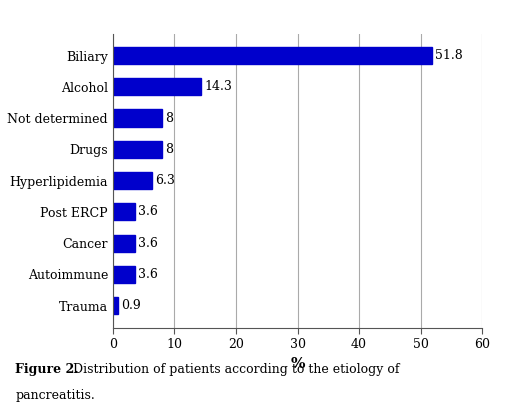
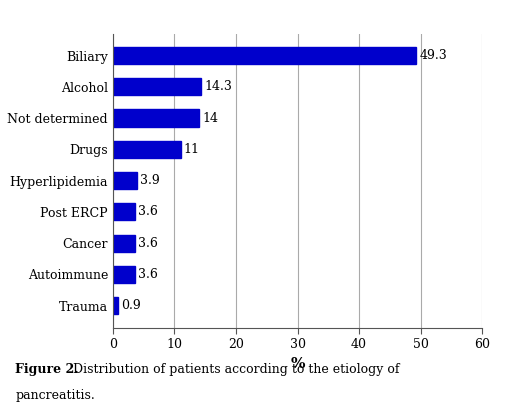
Biliary: 51.8 -> 49.3
Not determined: 8 -> 14
Drugs: 8 -> 11
Hyperlipidemia: 6.3 -> 3.9
